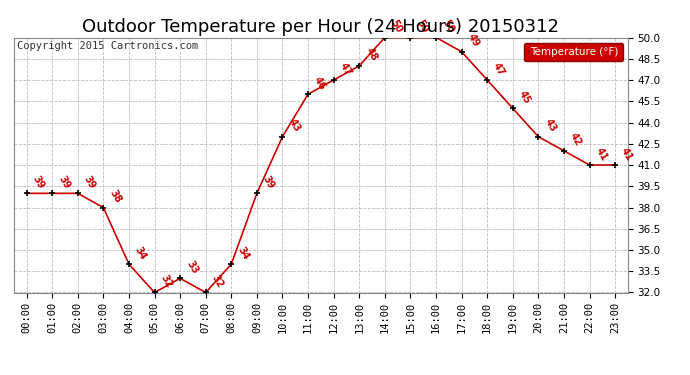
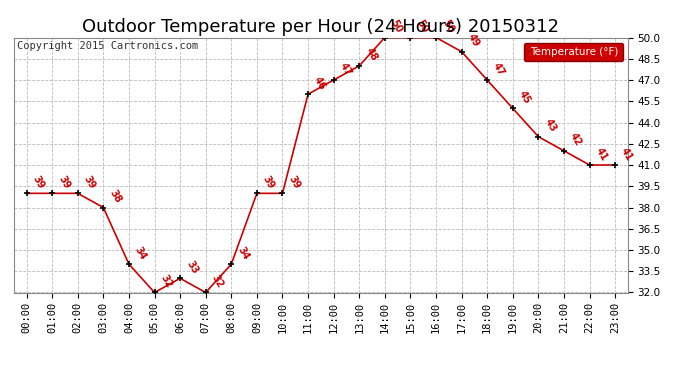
10:00: 43 -> 39
